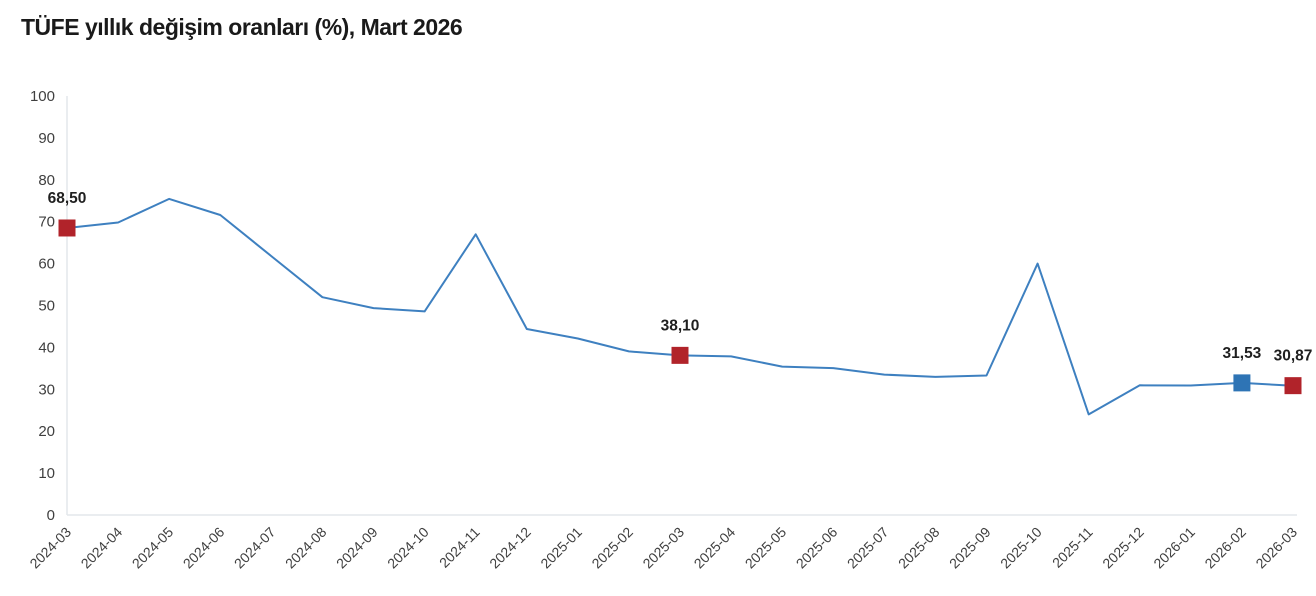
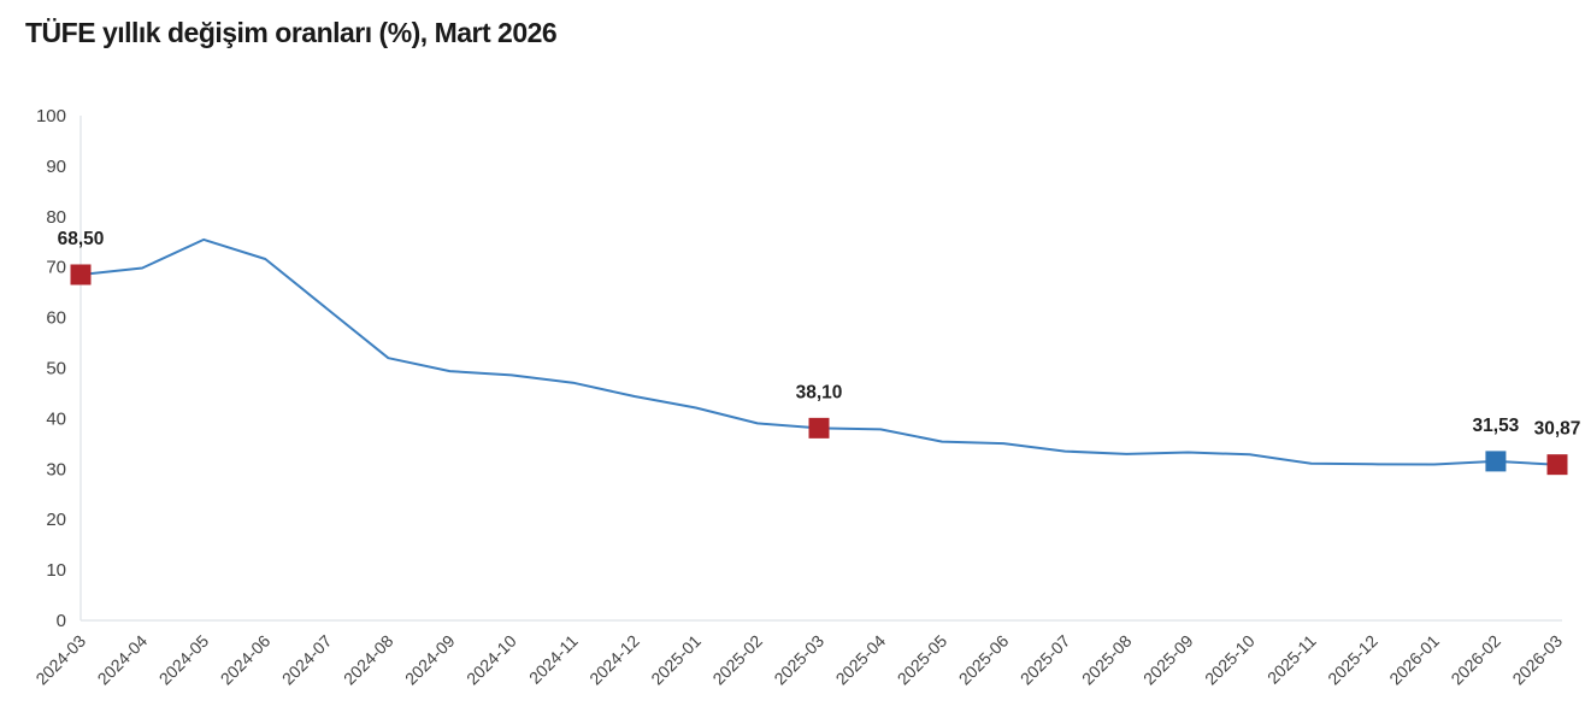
2024-11: 67 -> 47
2025-10: 60 -> 33
2025-11: 24 -> 31
